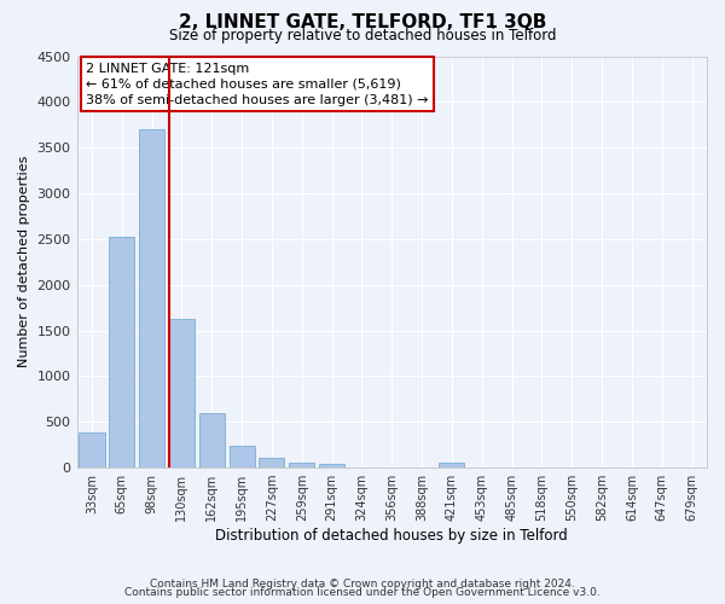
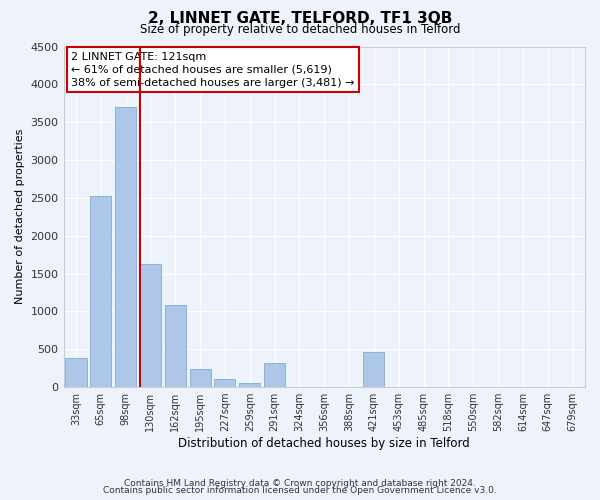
162sqm: 600 -> 1080
291sqm: 40 -> 320
421sqm: 50 -> 460
